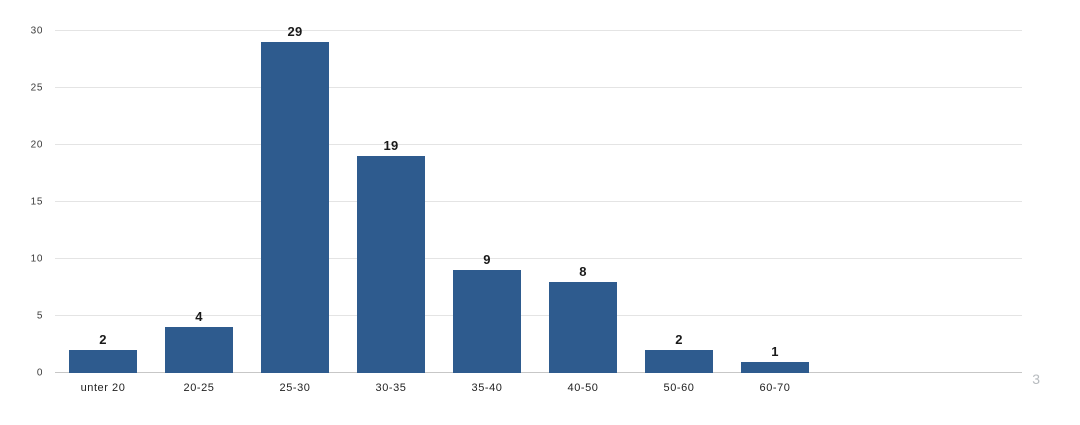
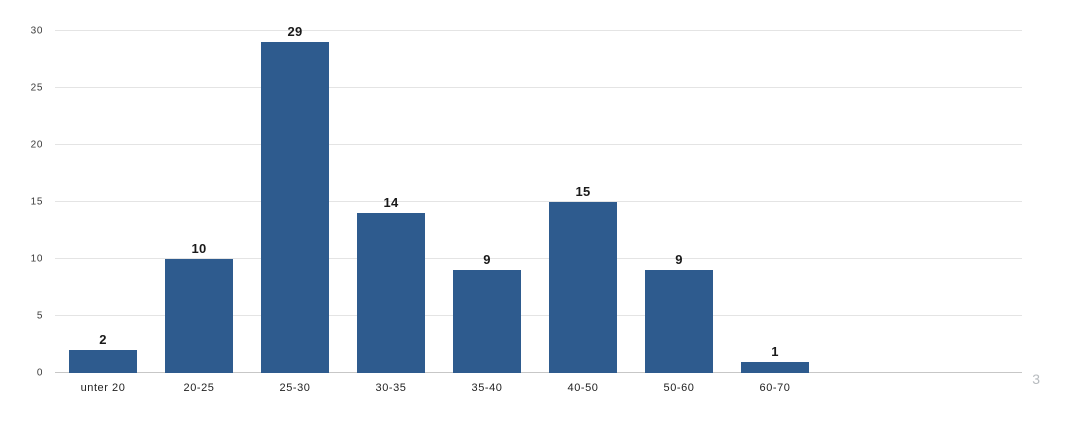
20-25: 4 -> 10
30-35: 19 -> 14
40-50: 8 -> 15
50-60: 2 -> 9
